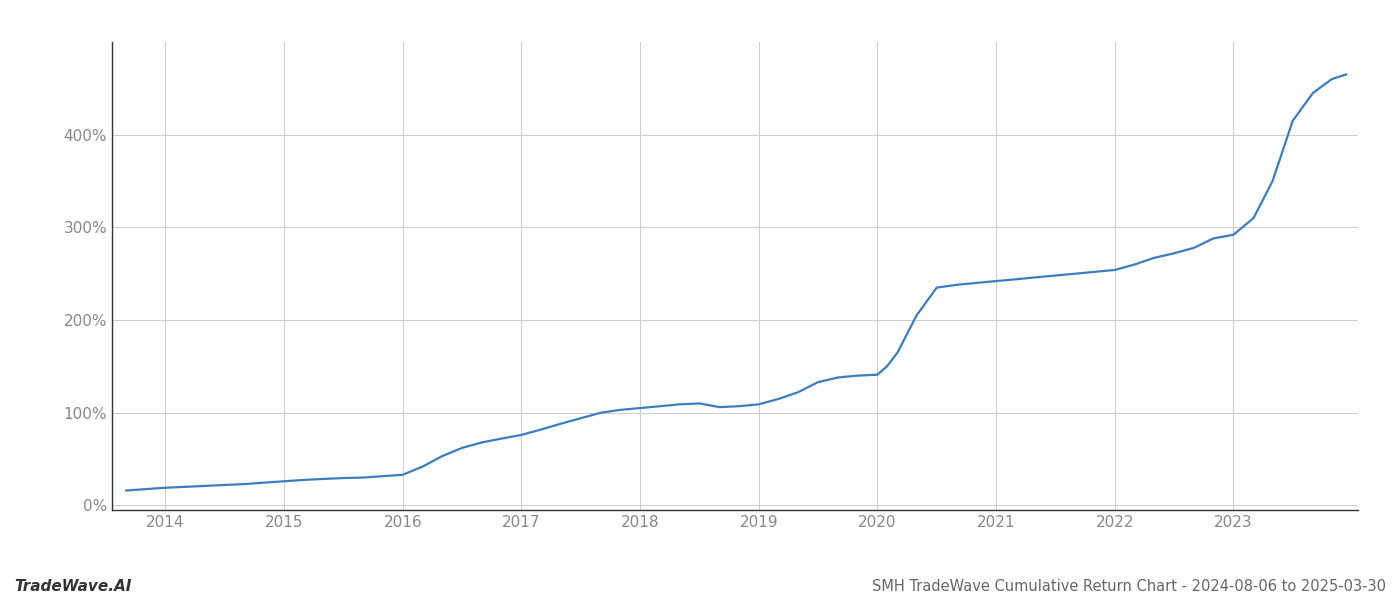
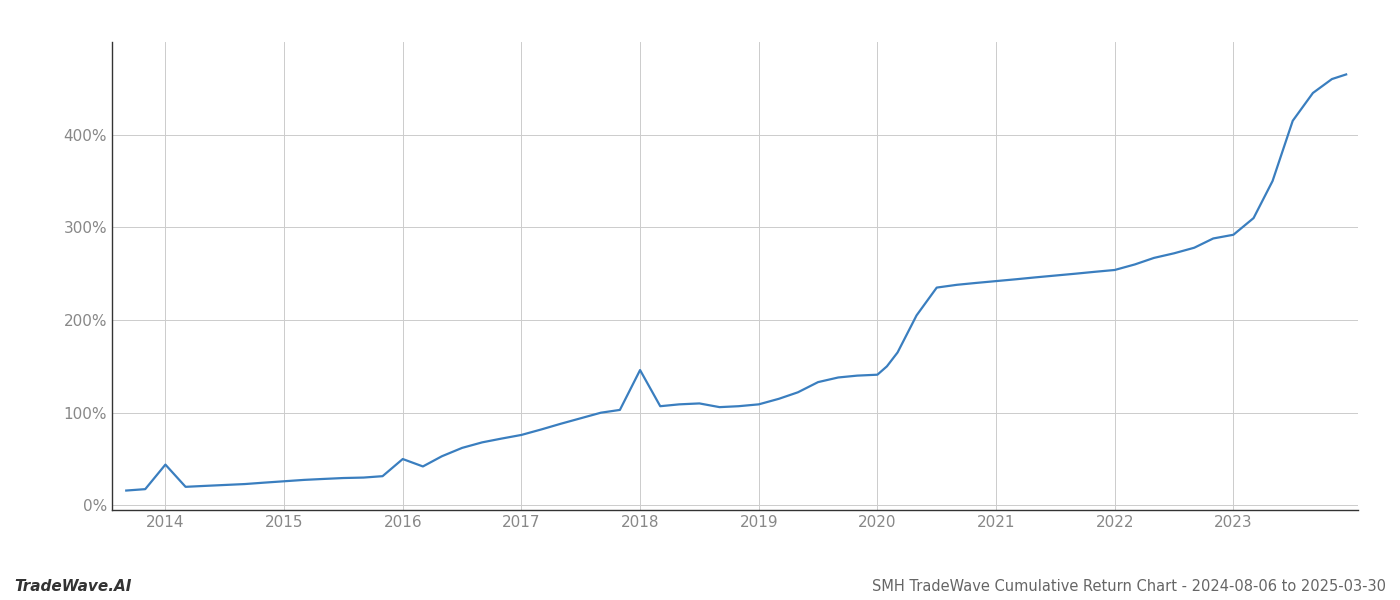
2014: 19% -> 44%
2016: 33% -> 50%
2018: 105% -> 146%
